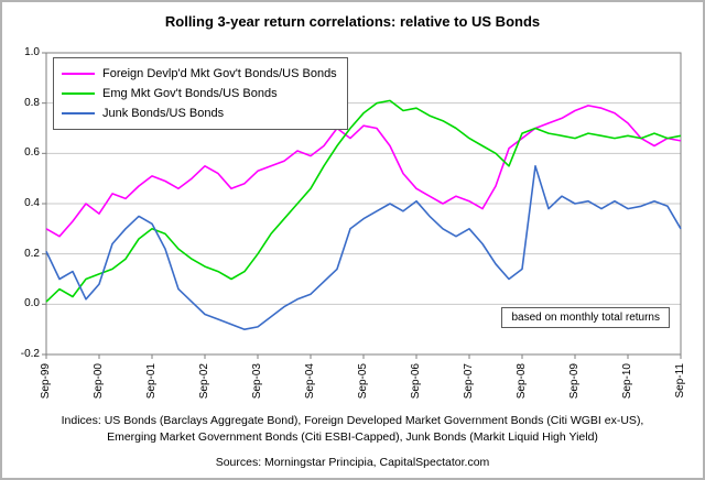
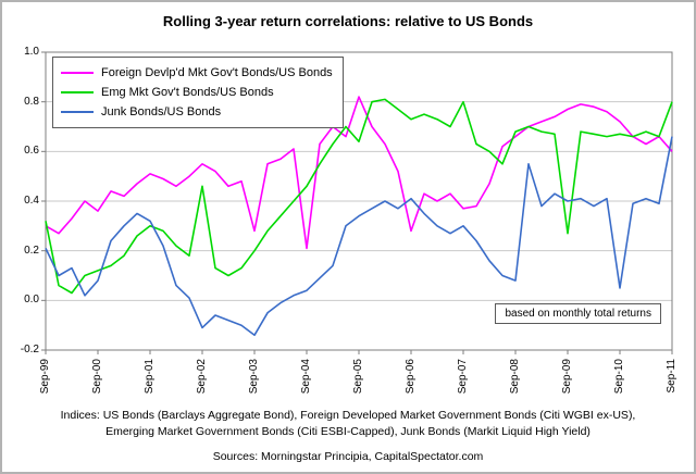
Emg Mkt Gov't Bonds/US Bonds/Sep-99: 0.01 -> 0.32
Emg Mkt Gov't Bonds/US Bonds/Sep-02: 0.15 -> 0.46
Junk Bonds/US Bonds/Sep-02: -0.04 -> -0.11
Foreign Devlp'd Mkt Gov't Bonds/US Bonds/Sep-03: 0.53 -> 0.28
Junk Bonds/US Bonds/Sep-03: -0.09 -> -0.14
Foreign Devlp'd Mkt Gov't Bonds/US Bonds/Sep-04: 0.59 -> 0.21
Foreign Devlp'd Mkt Gov't Bonds/US Bonds/Sep-05: 0.71 -> 0.82
Emg Mkt Gov't Bonds/US Bonds/Sep-05: 0.76 -> 0.64
Foreign Devlp'd Mkt Gov't Bonds/US Bonds/Sep-06: 0.46 -> 0.28
Emg Mkt Gov't Bonds/US Bonds/Sep-06: 0.78 -> 0.73
Foreign Devlp'd Mkt Gov't Bonds/US Bonds/Sep-07: 0.41 -> 0.37
Emg Mkt Gov't Bonds/US Bonds/Sep-07: 0.66 -> 0.80
Junk Bonds/US Bonds/Sep-08: 0.14 -> 0.08
Emg Mkt Gov't Bonds/US Bonds/Sep-09: 0.66 -> 0.27
Junk Bonds/US Bonds/Sep-10: 0.38 -> 0.05
Foreign Devlp'd Mkt Gov't Bonds/US Bonds/Sep-11: 0.65 -> 0.60
Emg Mkt Gov't Bonds/US Bonds/Sep-11: 0.67 -> 0.80
Junk Bonds/US Bonds/Sep-11: 0.30 -> 0.66
